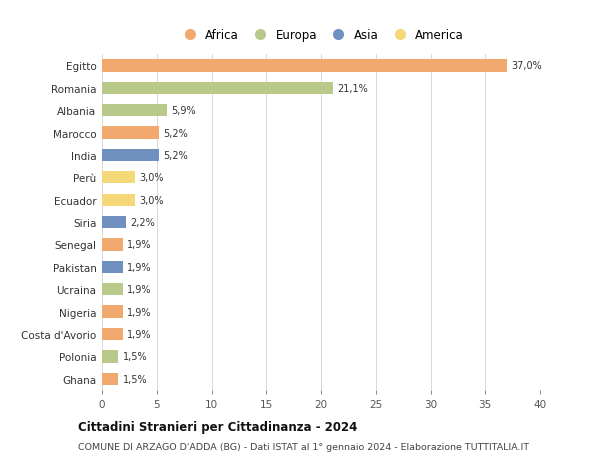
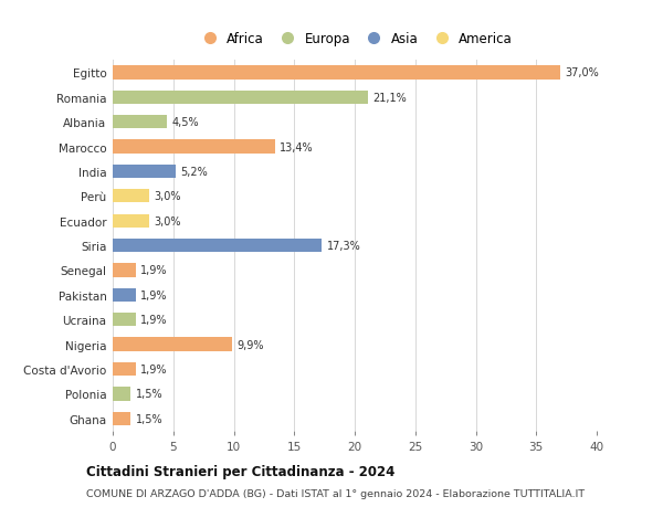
Albania: 5,9% -> 4,5%
Marocco: 5,2% -> 13,4%
Siria: 2,2% -> 17,3%
Nigeria: 1,9% -> 9,9%
